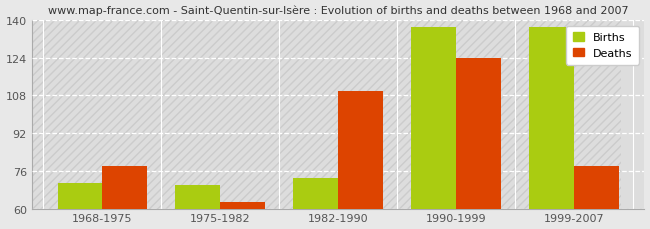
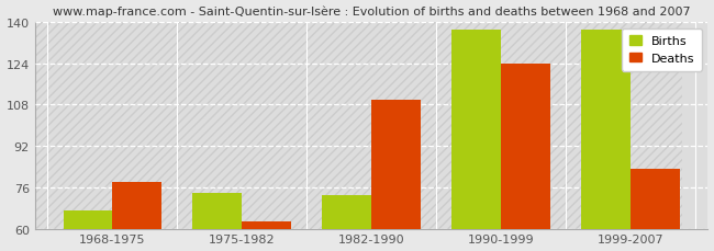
Births/1968-1975: 71 -> 67
Births/1975-1982: 70 -> 74
Deaths/1999-2007: 78 -> 83
